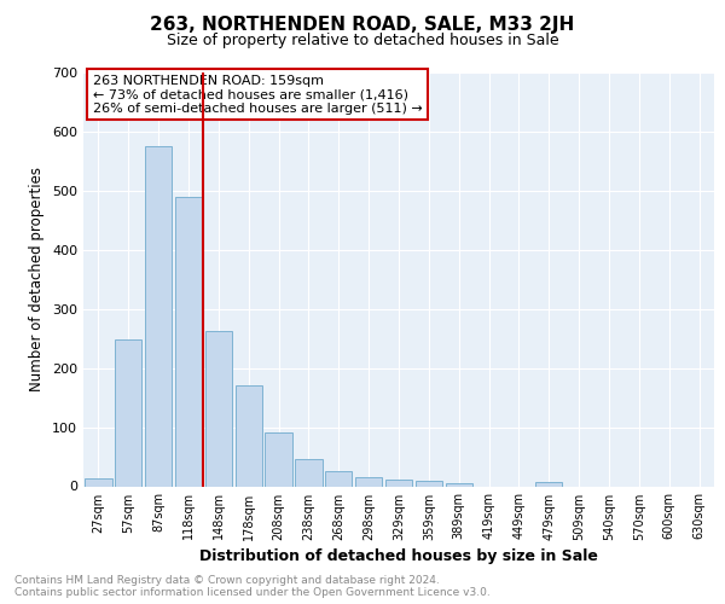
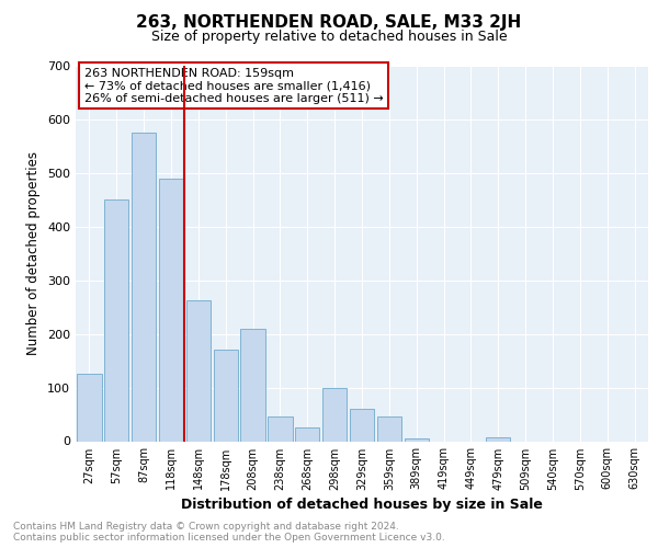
27sqm: 14 -> 125
57sqm: 248 -> 450
208sqm: 91 -> 210
298sqm: 15 -> 100
329sqm: 12 -> 60
359sqm: 9 -> 45
